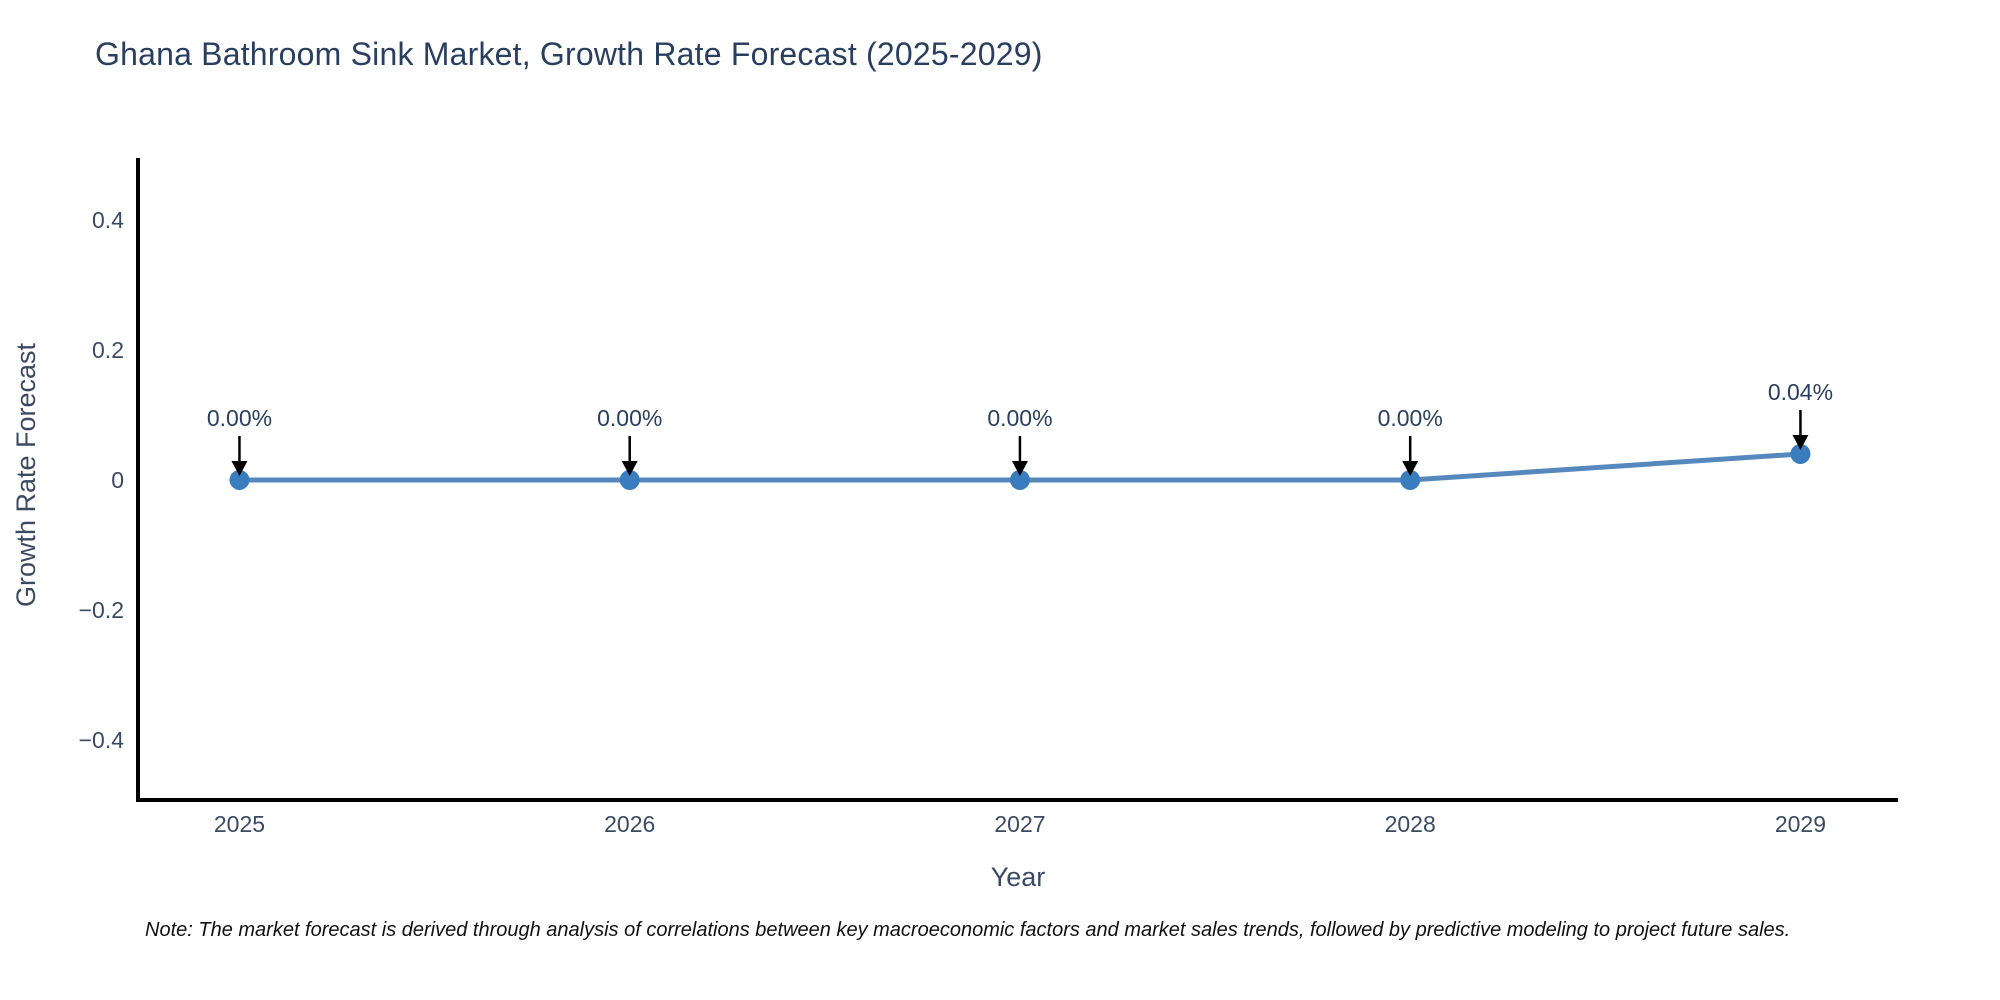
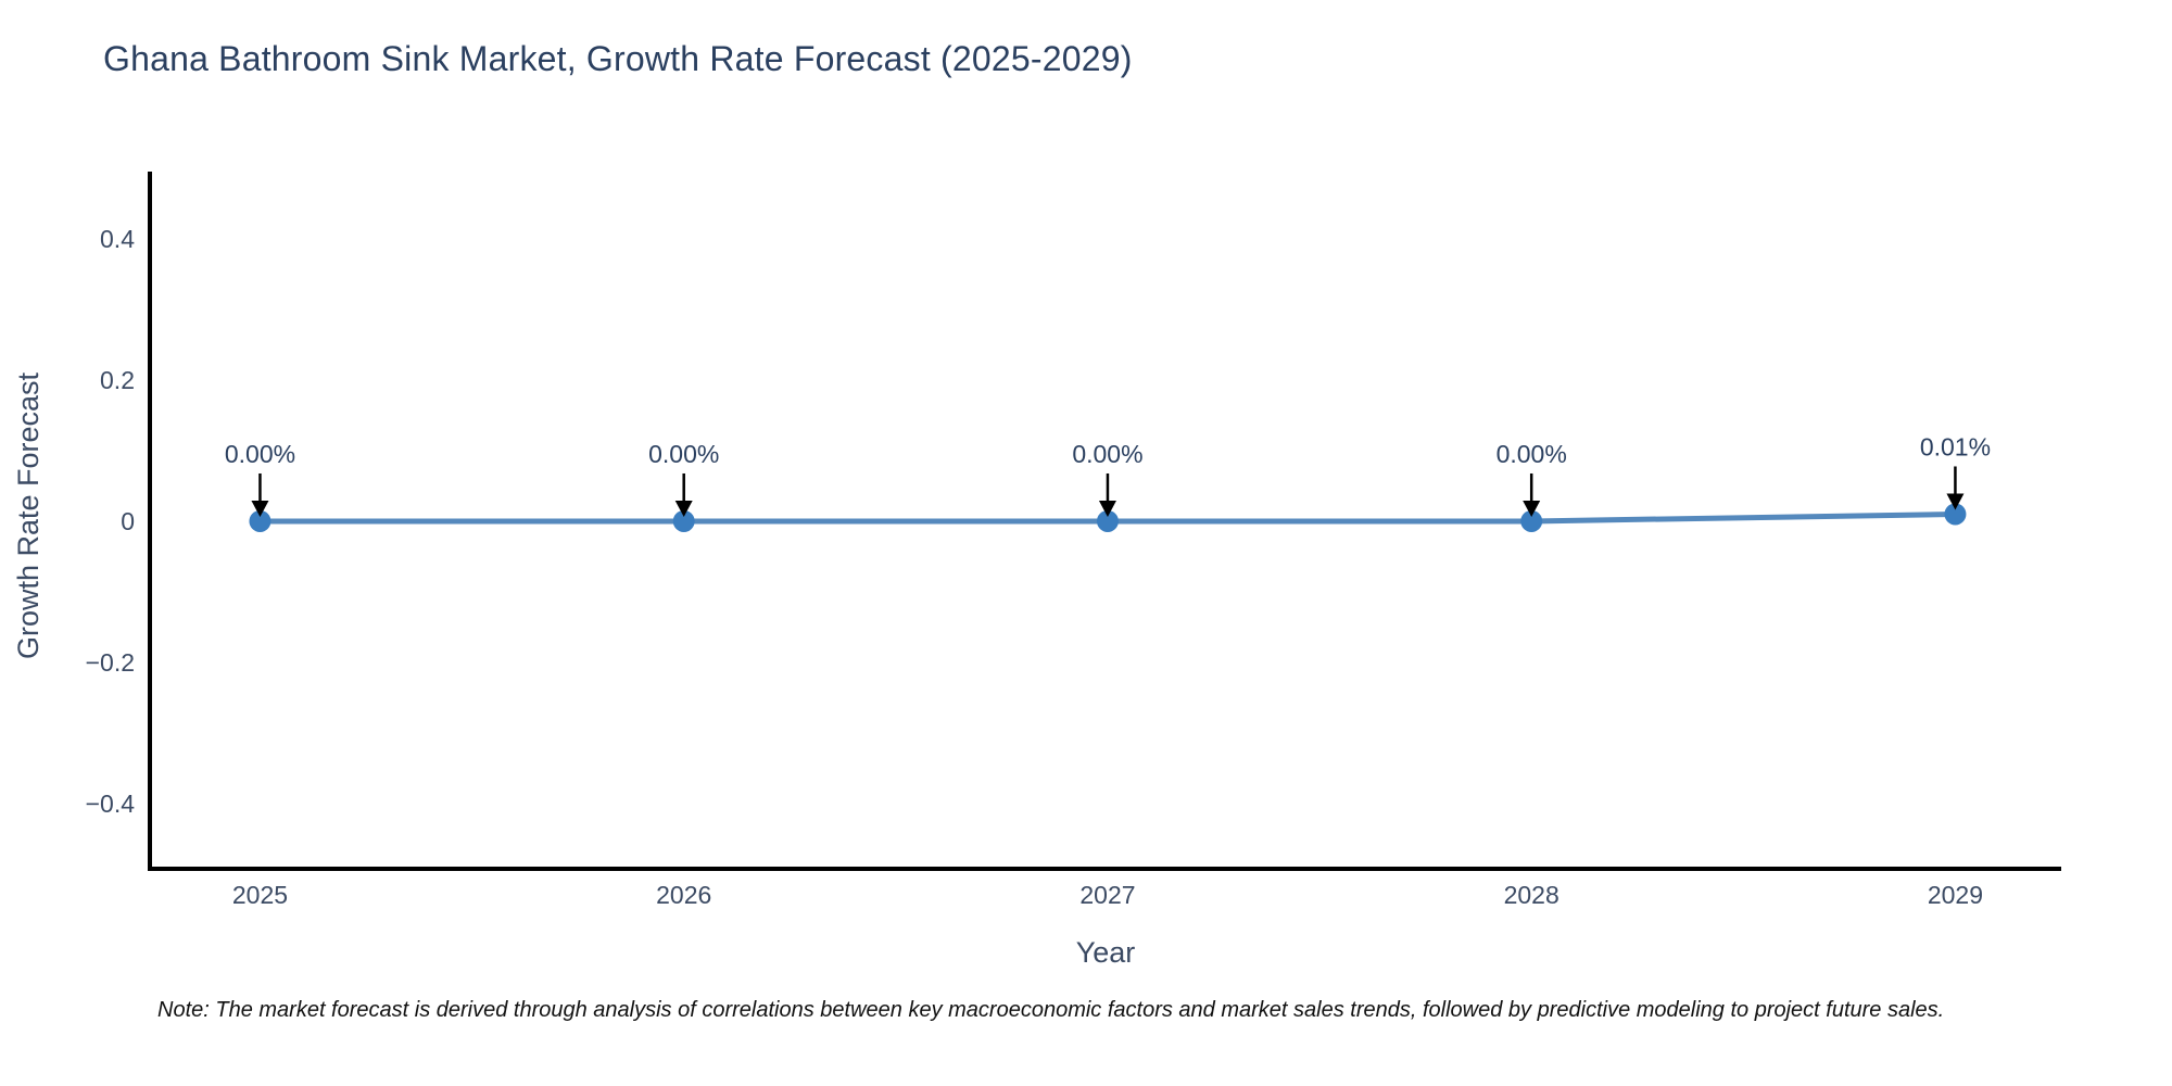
2029: 0.04% -> 0.01%
